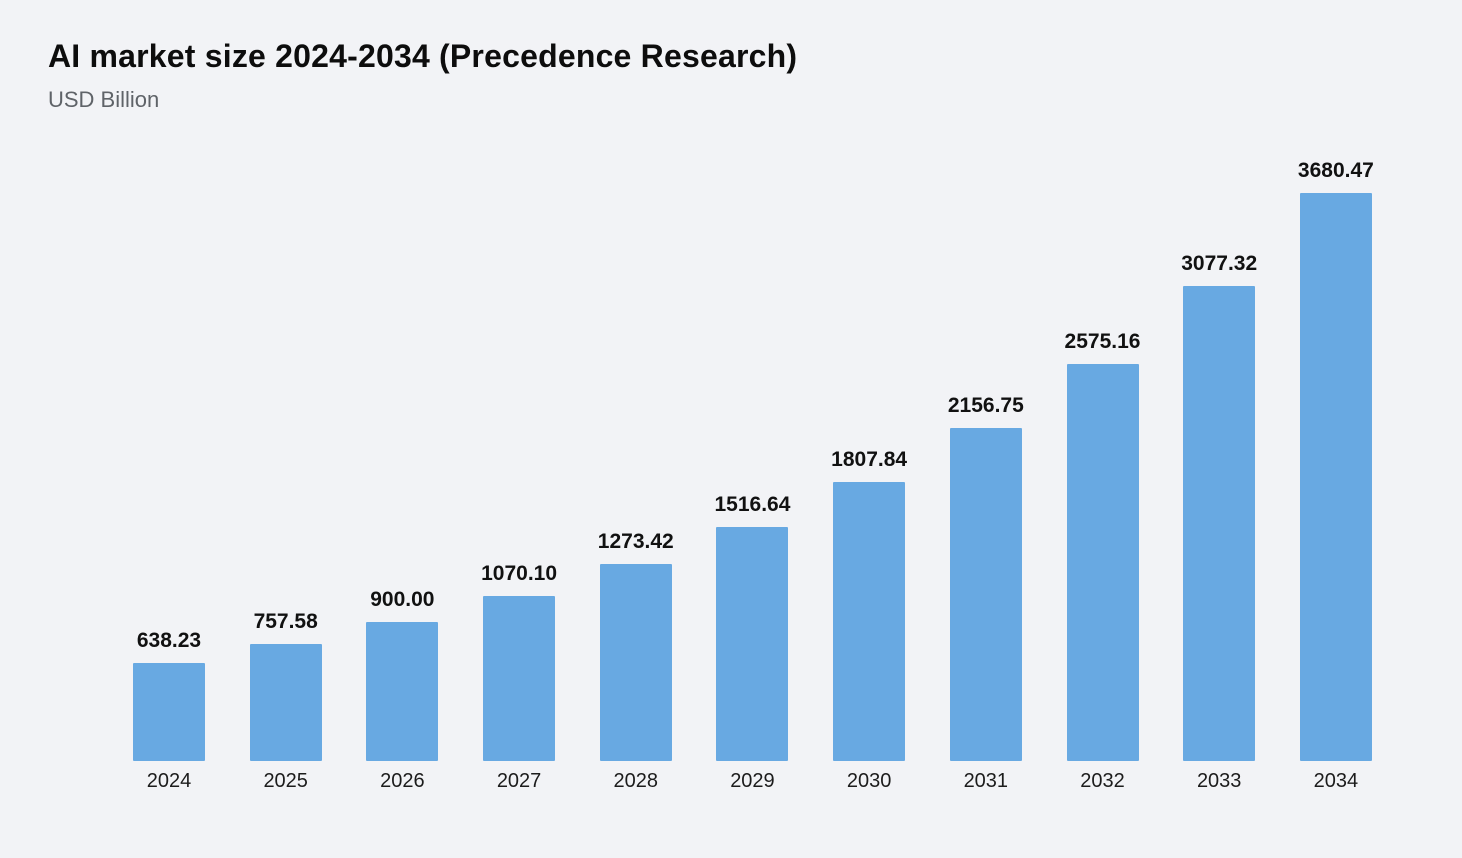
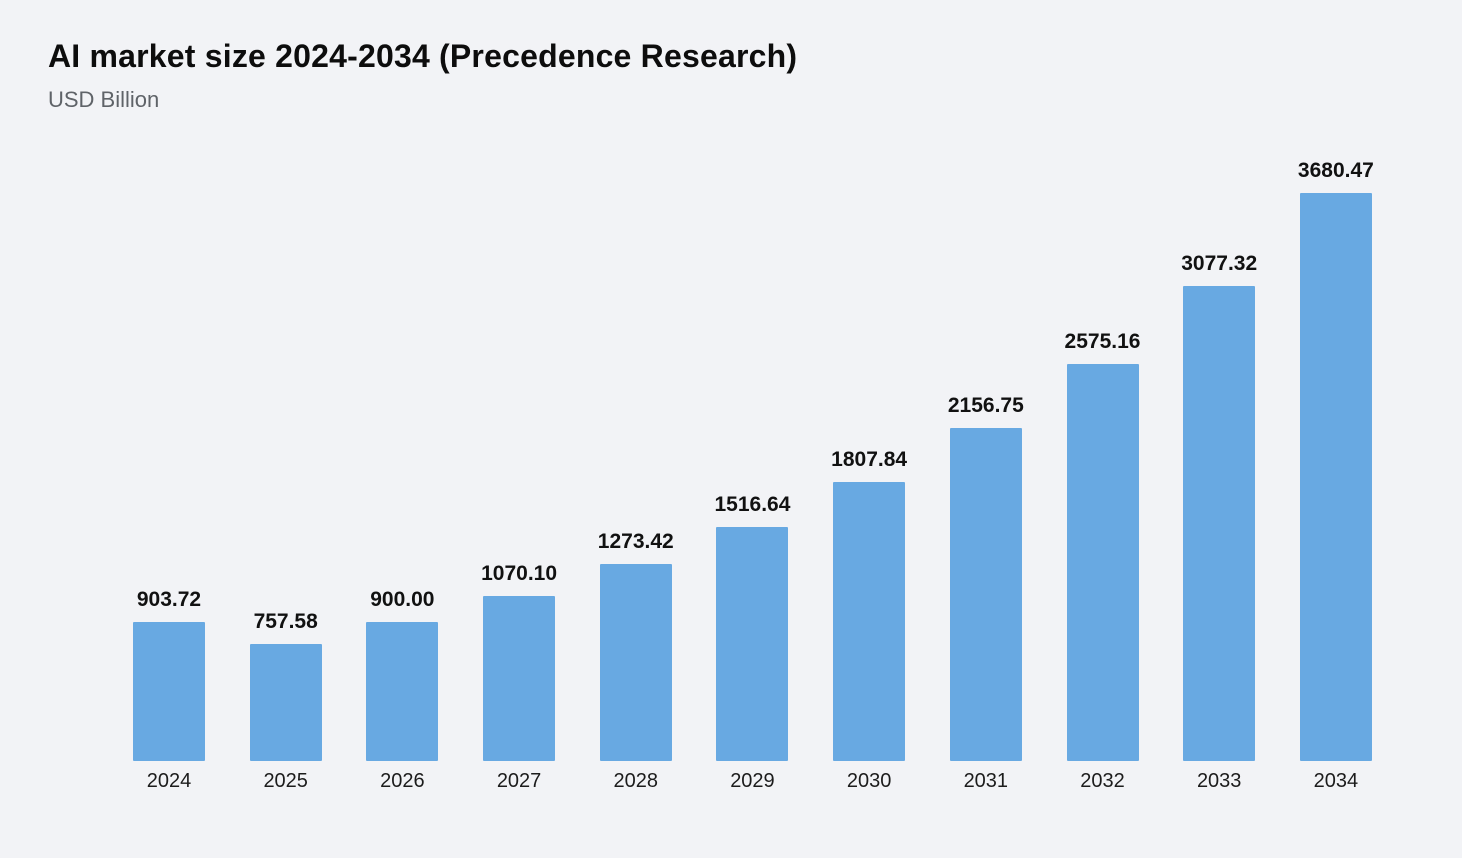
2024: 638.23 -> 903.72
